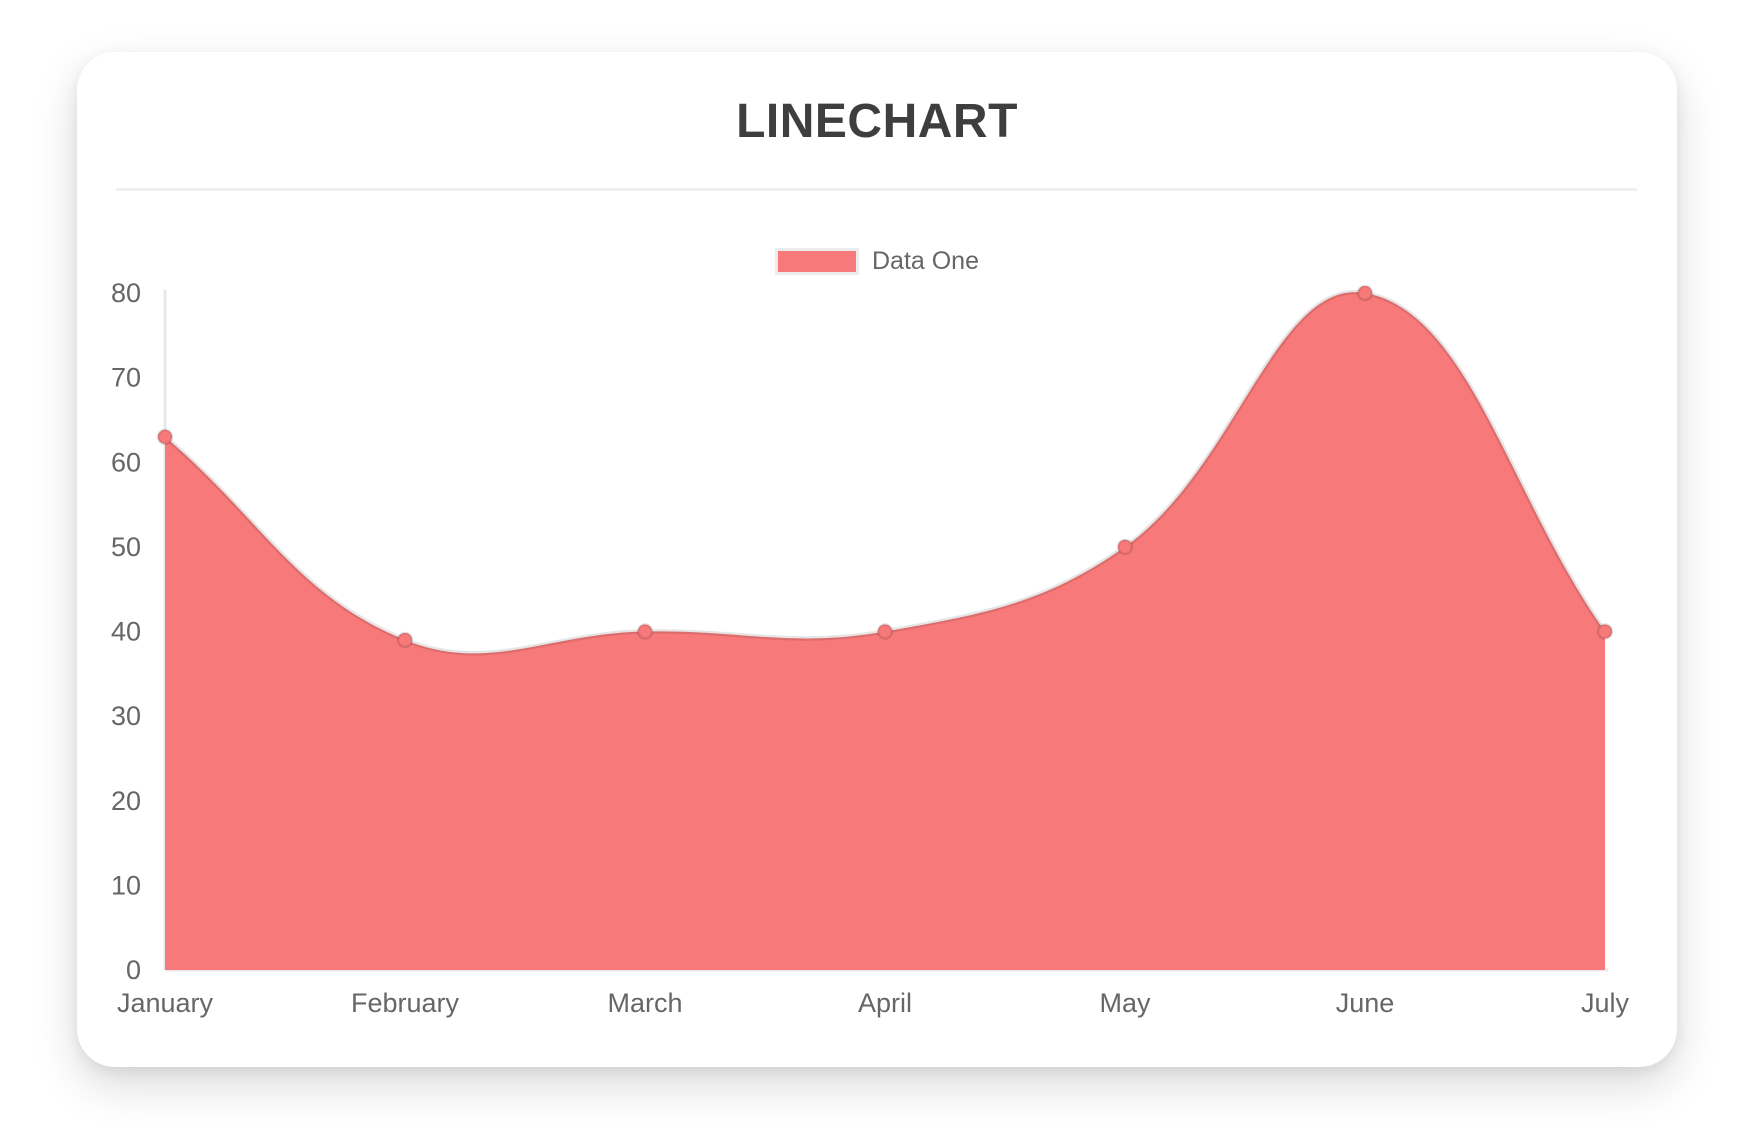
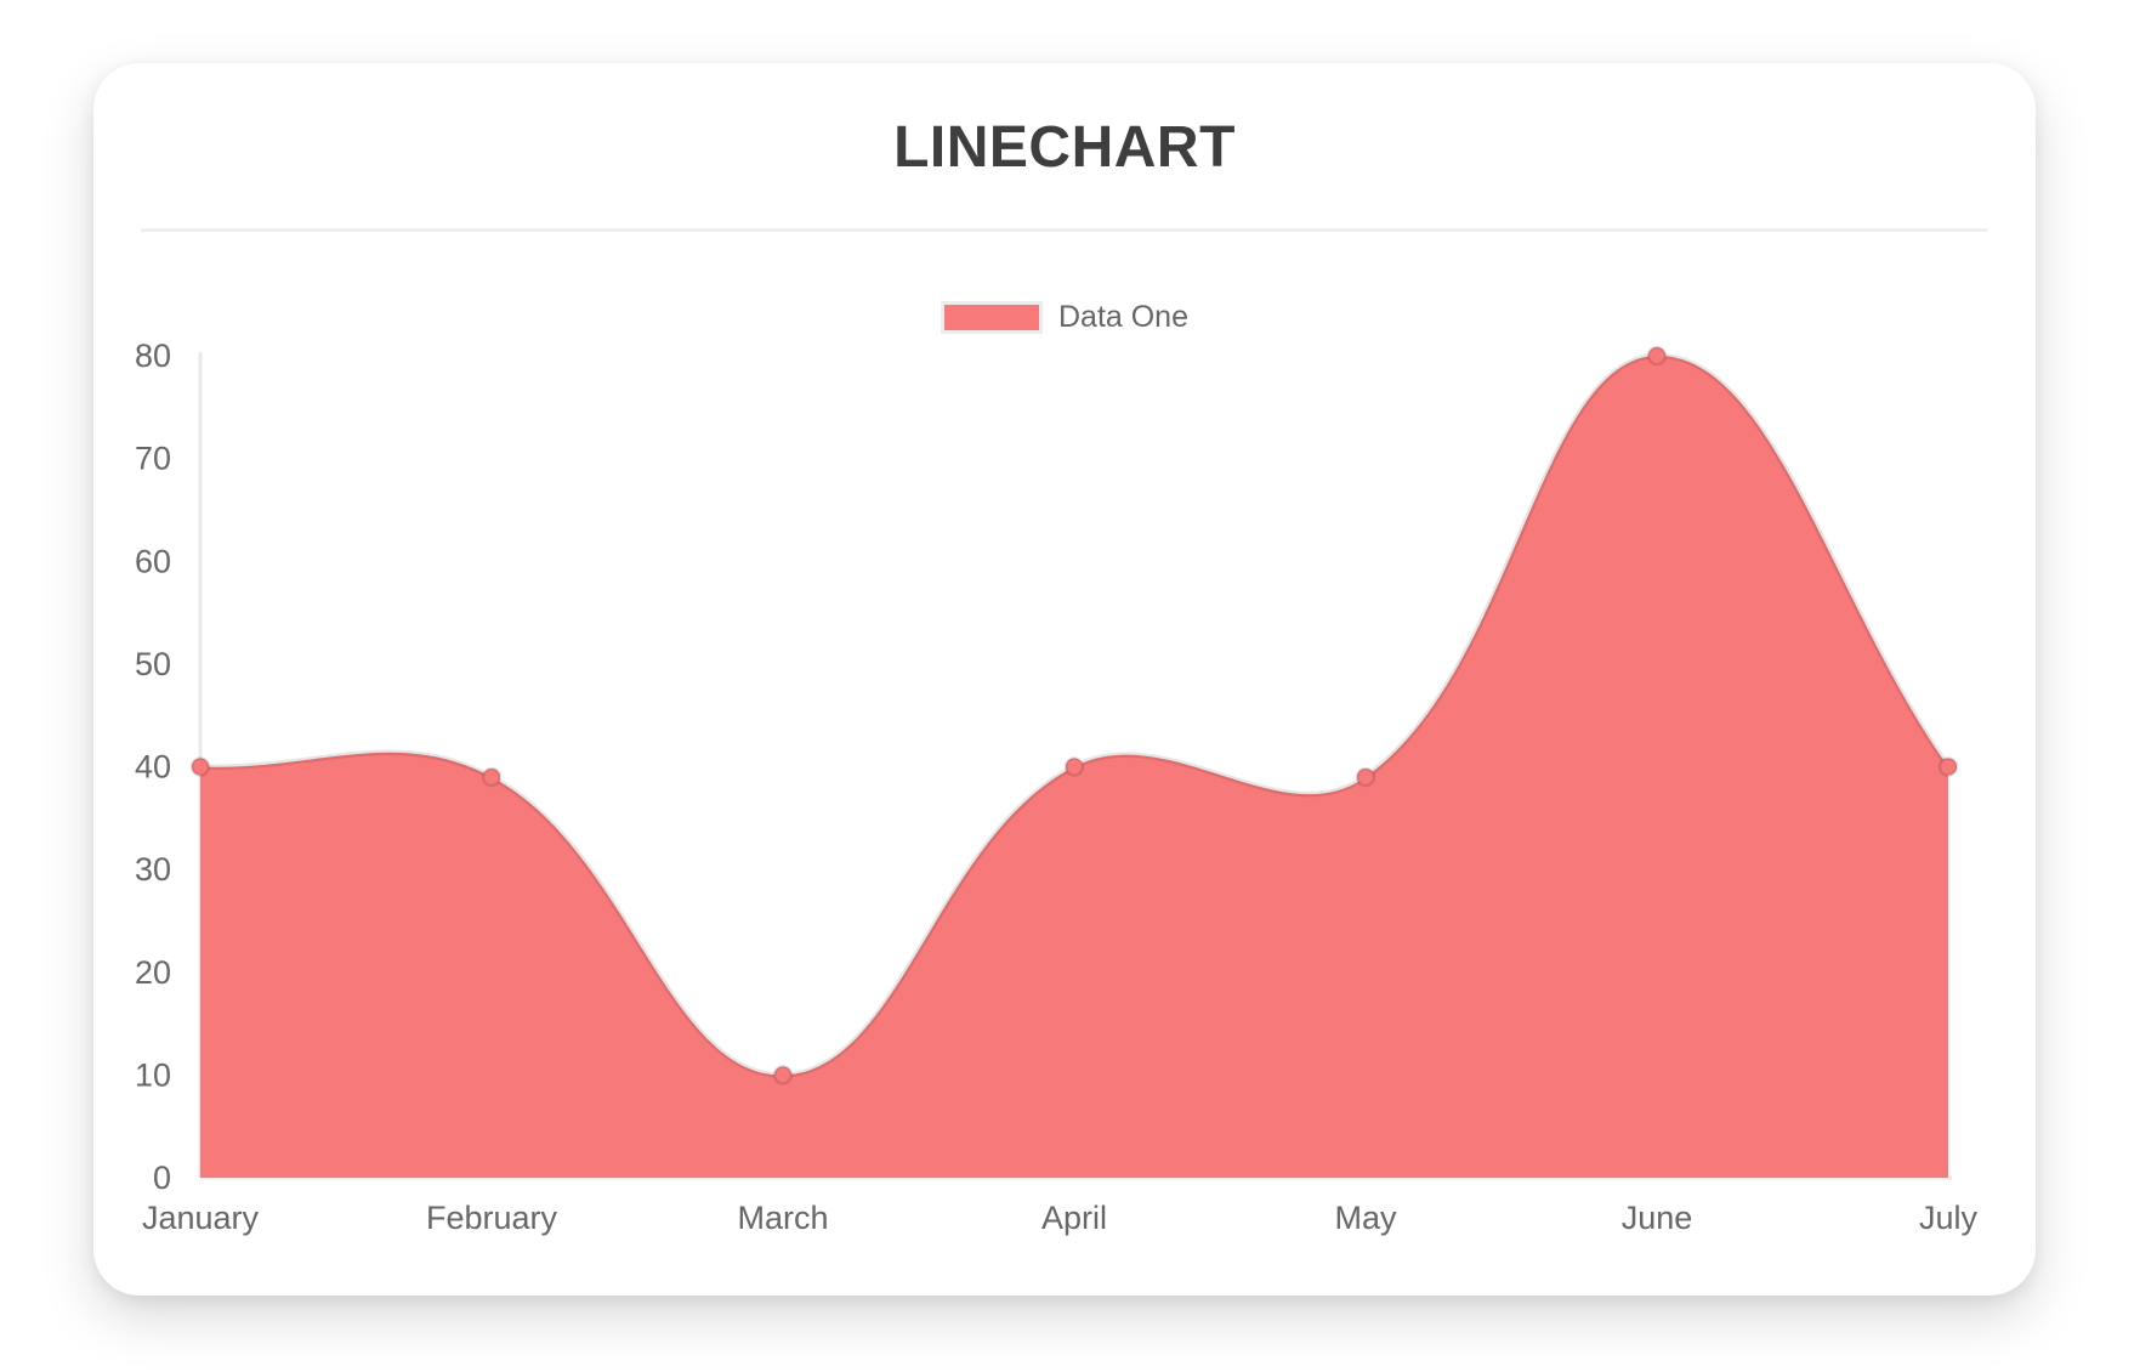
January: 63 -> 40
March: 40 -> 10
May: 50 -> 39
